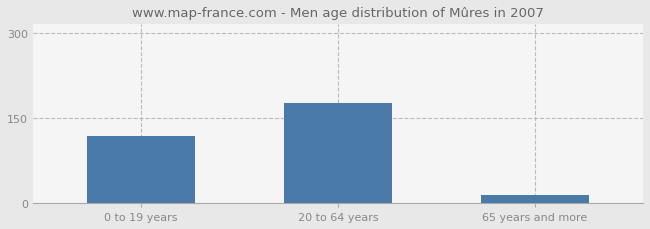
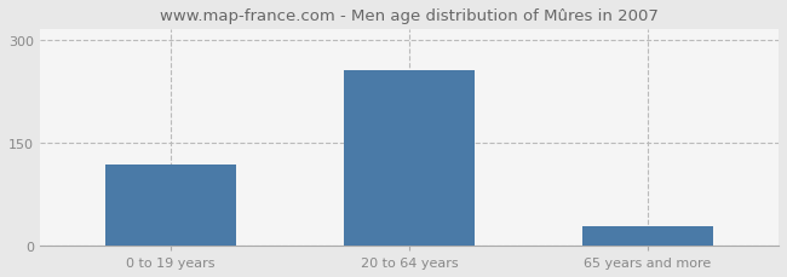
20 to 64 years: 176 -> 256
65 years and more: 14 -> 28
